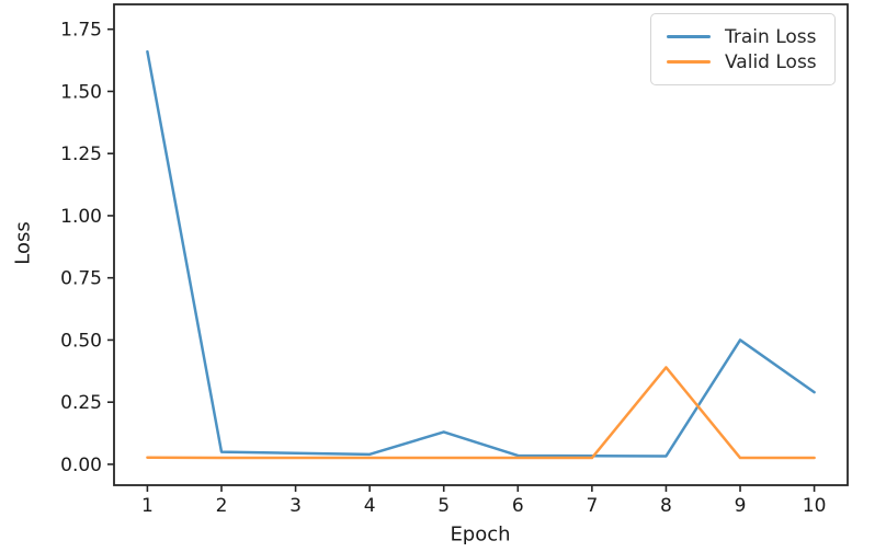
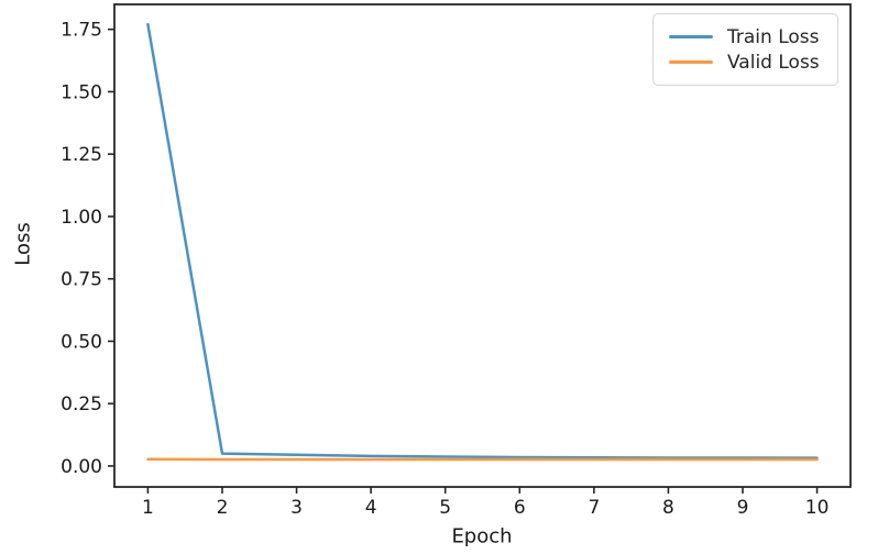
Train Loss/1: 1.66 -> 1.77
Train Loss/5: 0.13 -> 0.04
Valid Loss/8: 0.39 -> 0.03
Train Loss/9: 0.50 -> 0.03
Train Loss/10: 0.29 -> 0.03
